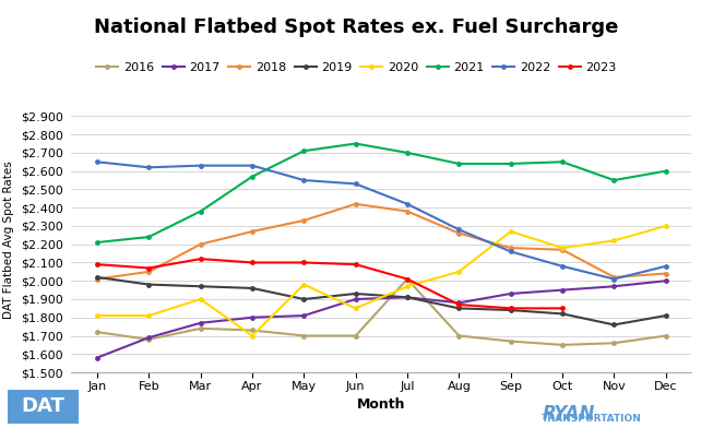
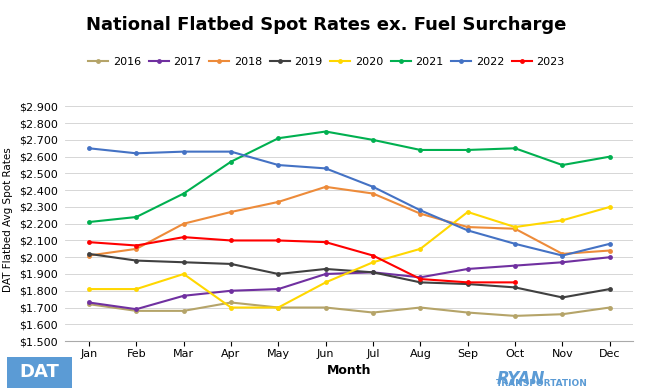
2017/Jan: $1.58 -> $1.73
2016/Mar: $1.74 -> $1.68
2020/May: $1.98 -> $1.70
2016/Jul: $2.01 -> $1.67
